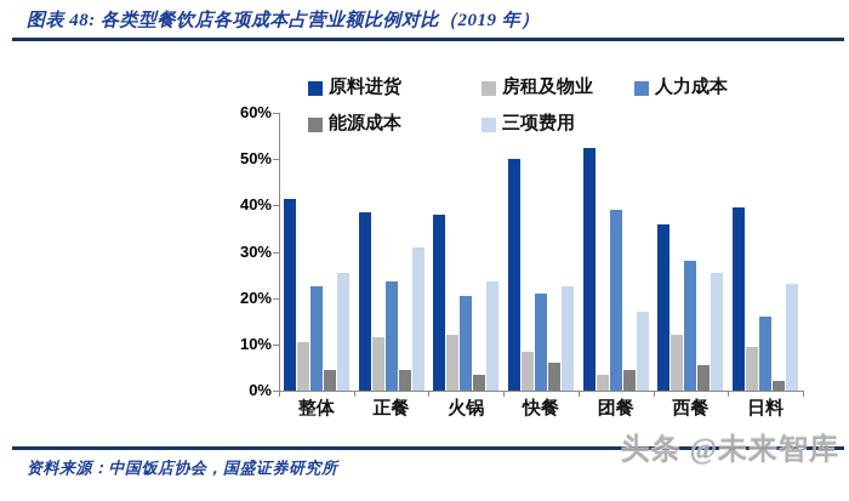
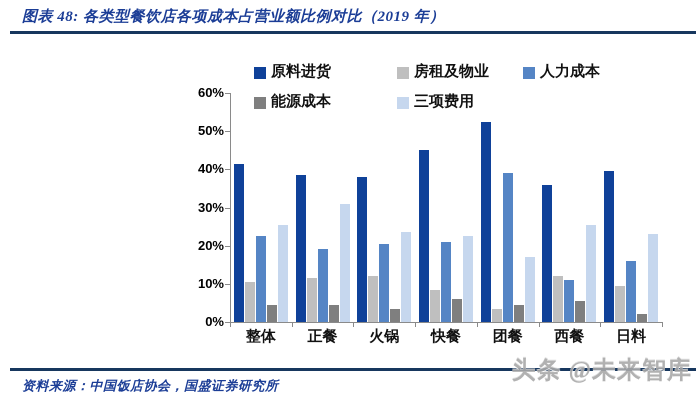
人力成本/正餐: 24% -> 19%
原料进货/快餐: 50% -> 45%
人力成本/西餐: 28% -> 11%
